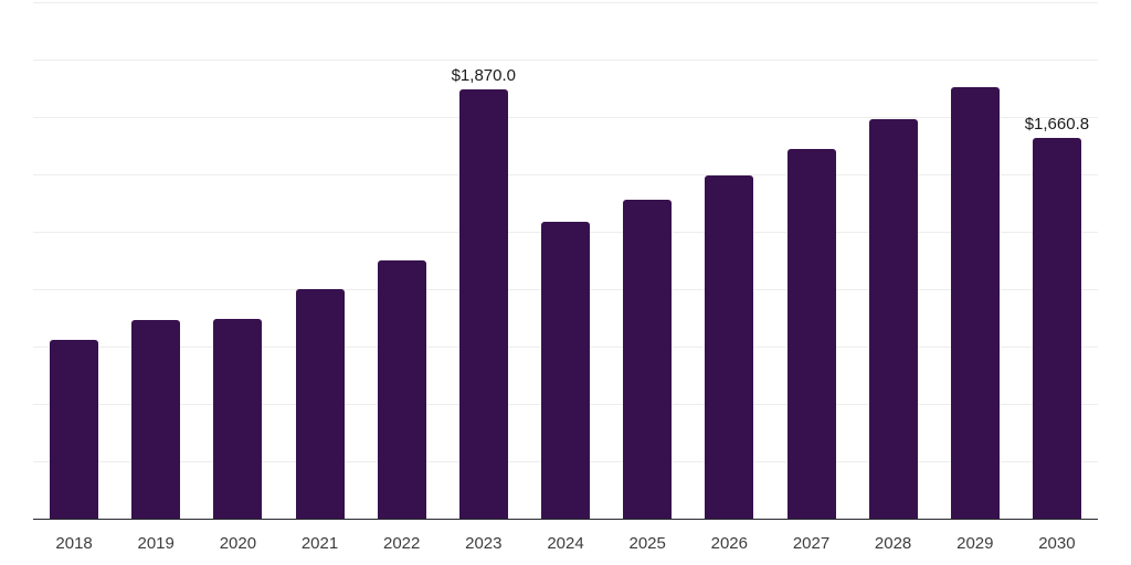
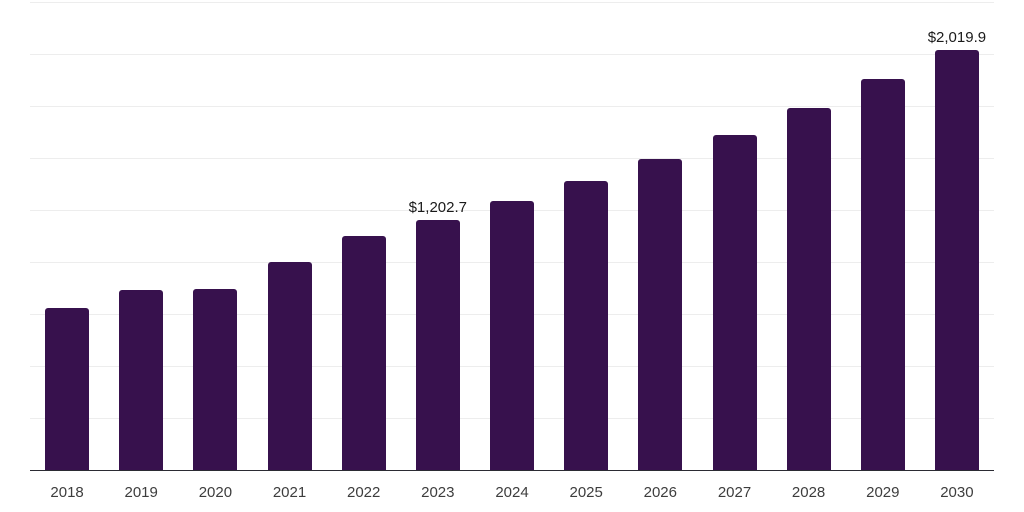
2023: $1,870.0 -> $1,202.7
2030: $1,660.8 -> $2,019.9
